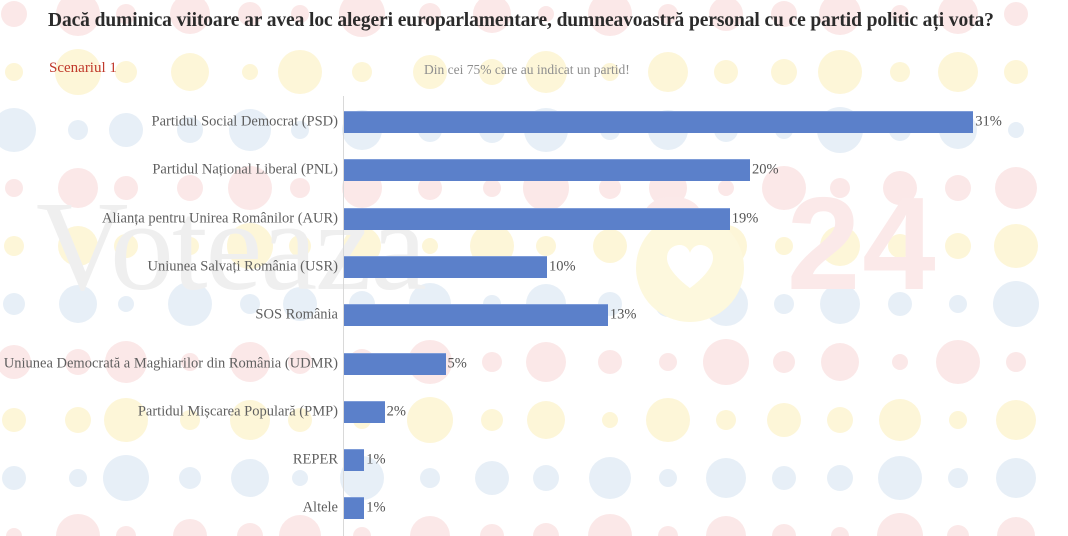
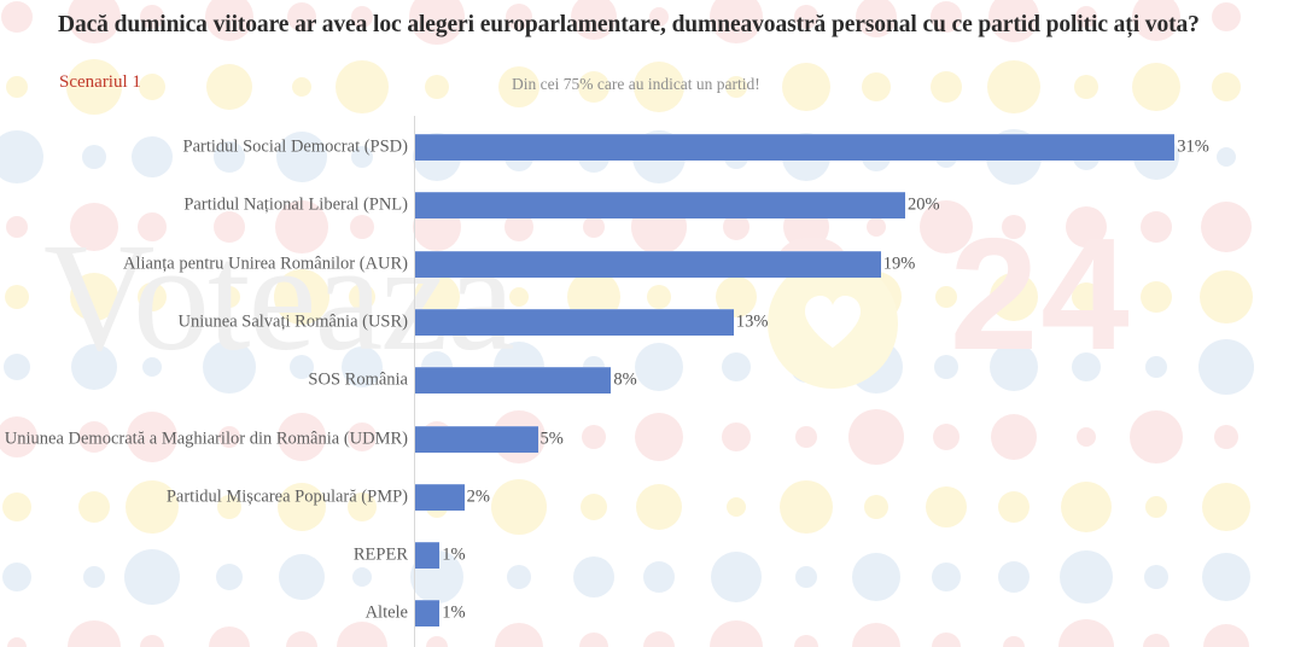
Uniunea Salvați România (USR): 10% -> 13%
SOS România: 13% -> 8%
